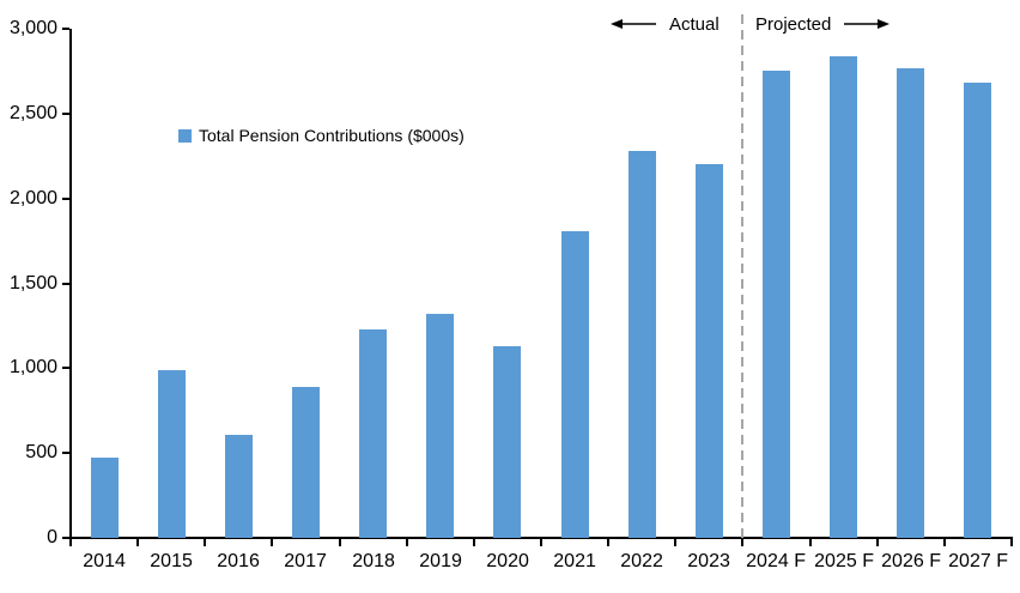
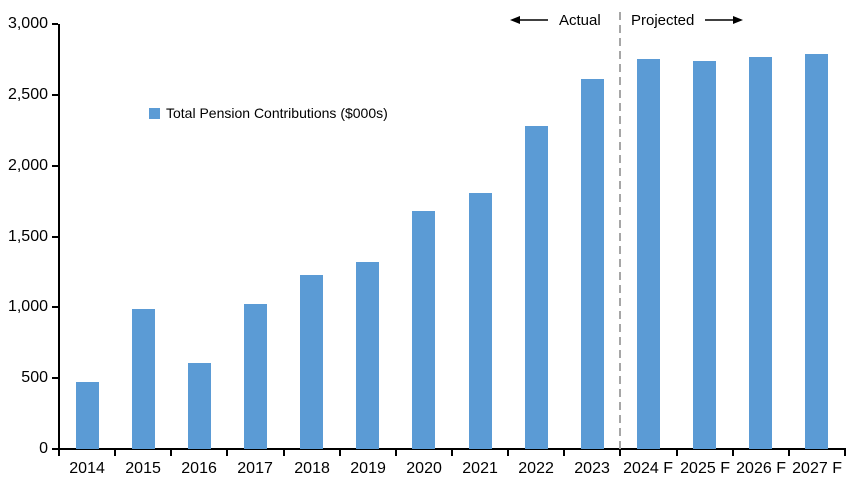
2017: 890 -> 1020
2020: 1130 -> 1680
2023: 2200 -> 2610
2025 F: 2840 -> 2740
2027 F: 2680 -> 2790
